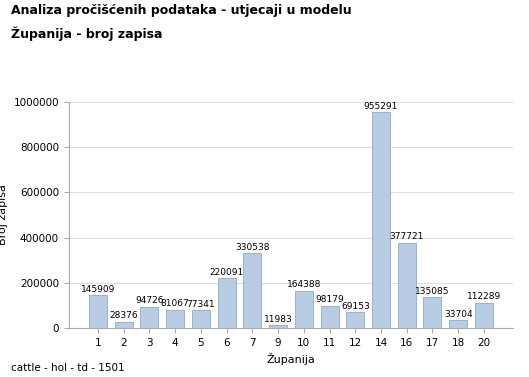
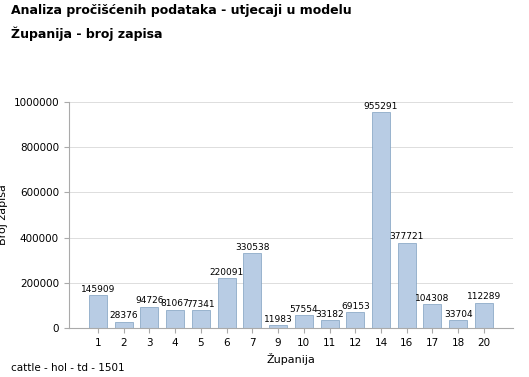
10: 164388 -> 57554
11: 98179 -> 33182
17: 135085 -> 104308
